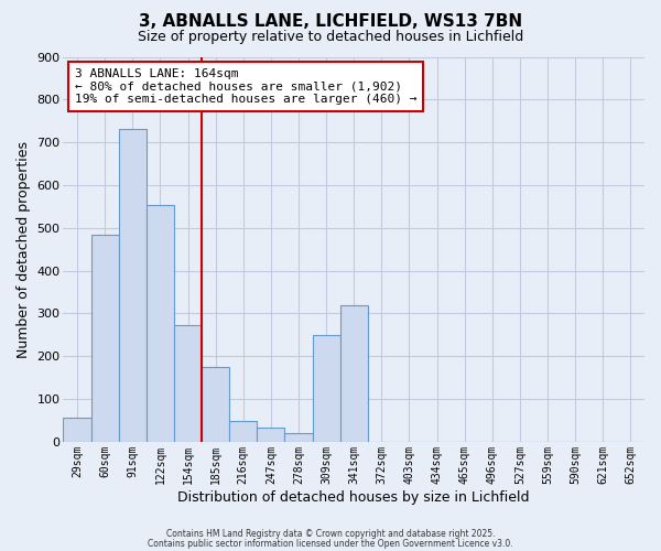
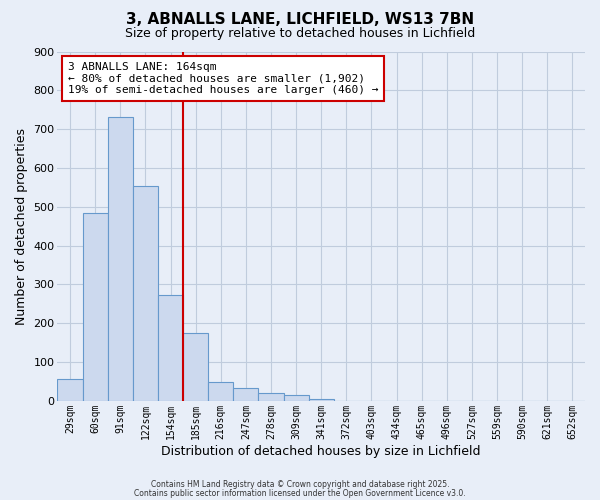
309sqm: 250 -> 14
341sqm: 320 -> 5
